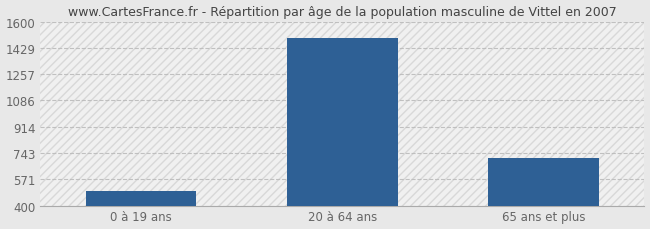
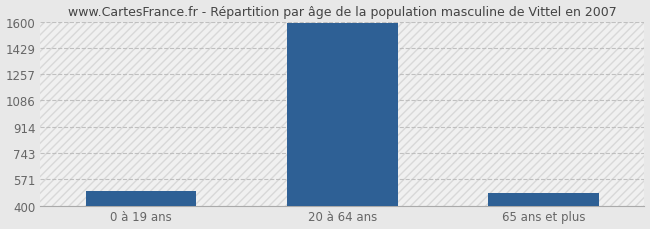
20 à 64 ans: 1490 -> 1590
65 ans et plus: 710 -> 480
